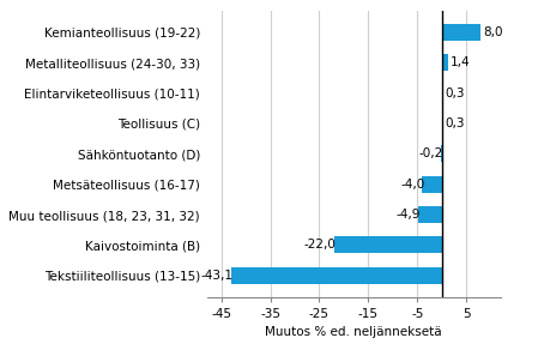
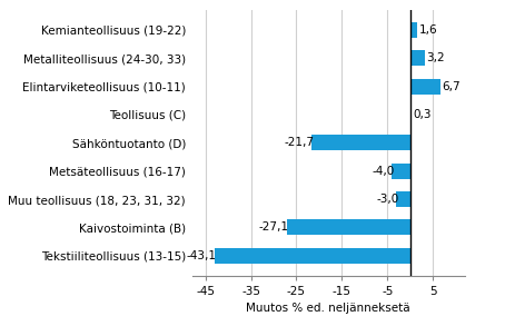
Kemianteollisuus (19-22): 8,0 -> 1,6
Metalliteollisuus (24-30, 33): 1,4 -> 3,2
Elintarviketeollisuus (10-11): 0,3 -> 6,7
Sähköntuotanto (D): -0,2 -> -21,7
Muu teollisuus (18, 23, 31, 32): -4,9 -> -3,0
Kaivostoiminta (B): -22,0 -> -27,1
